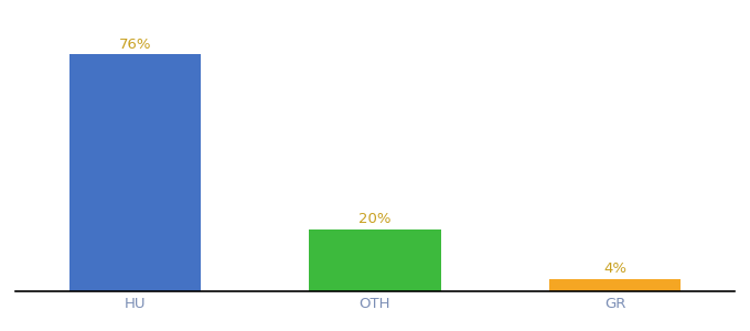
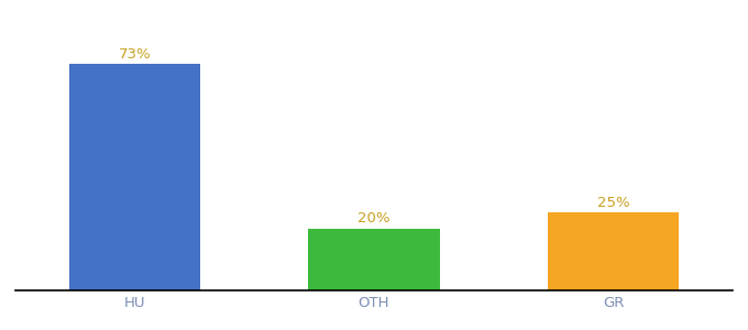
HU: 76% -> 73%
GR: 4% -> 25%
